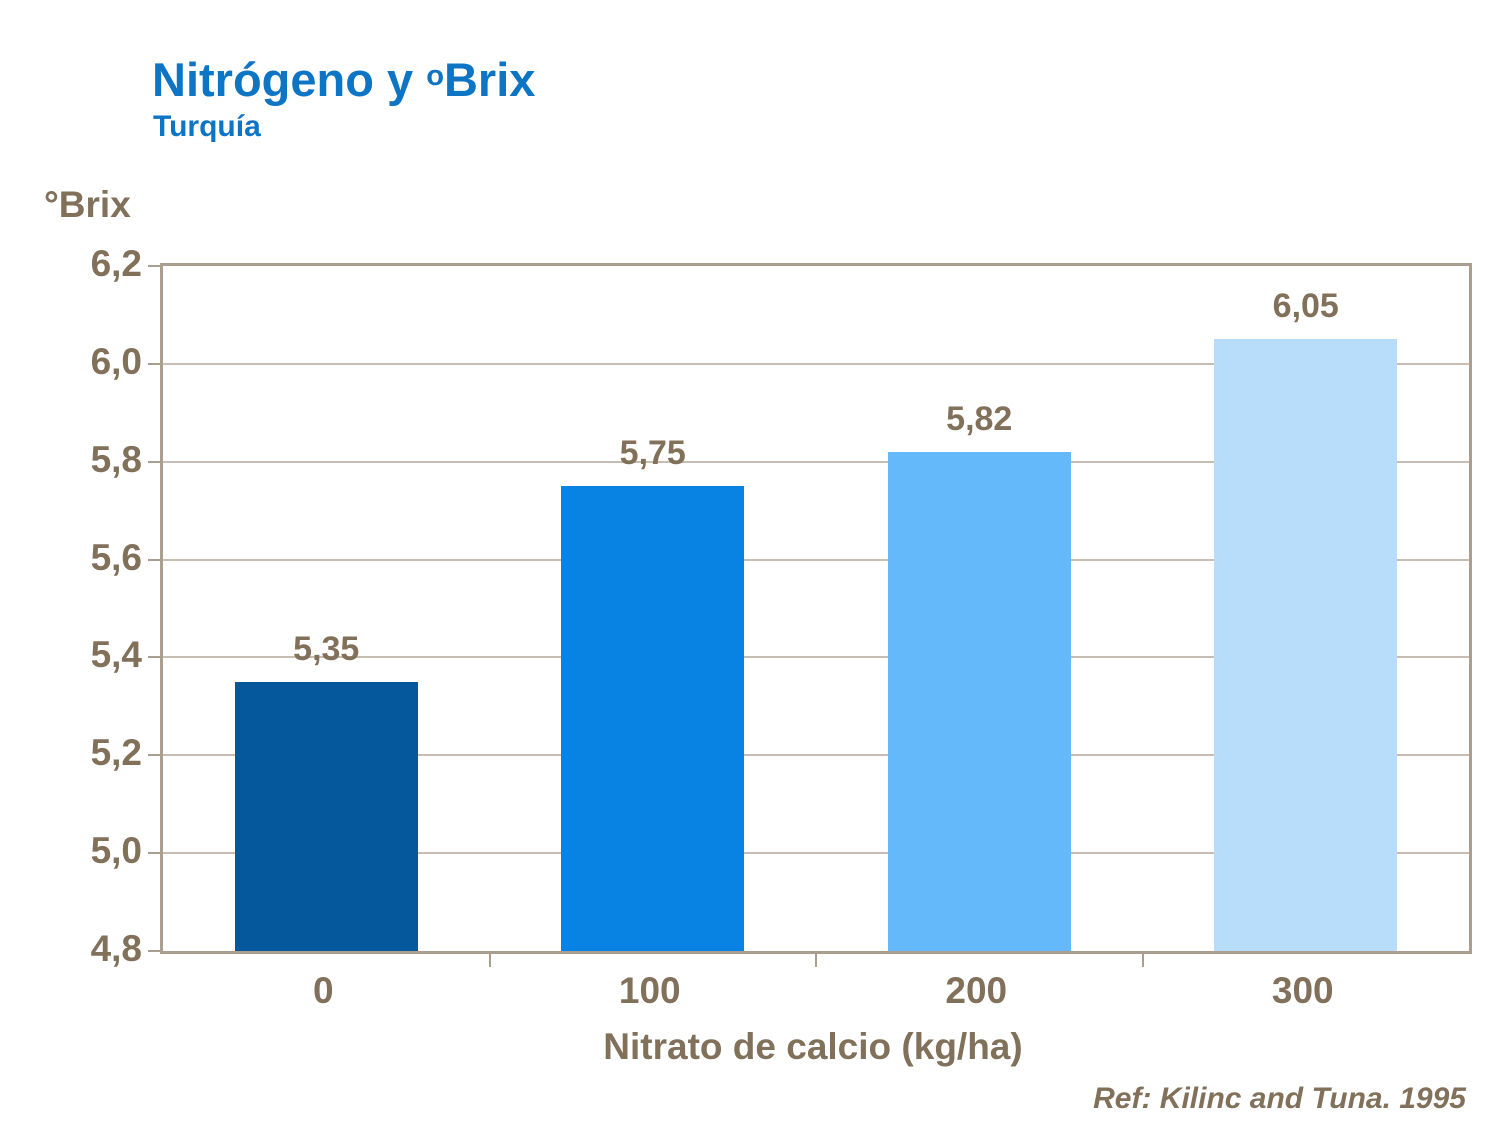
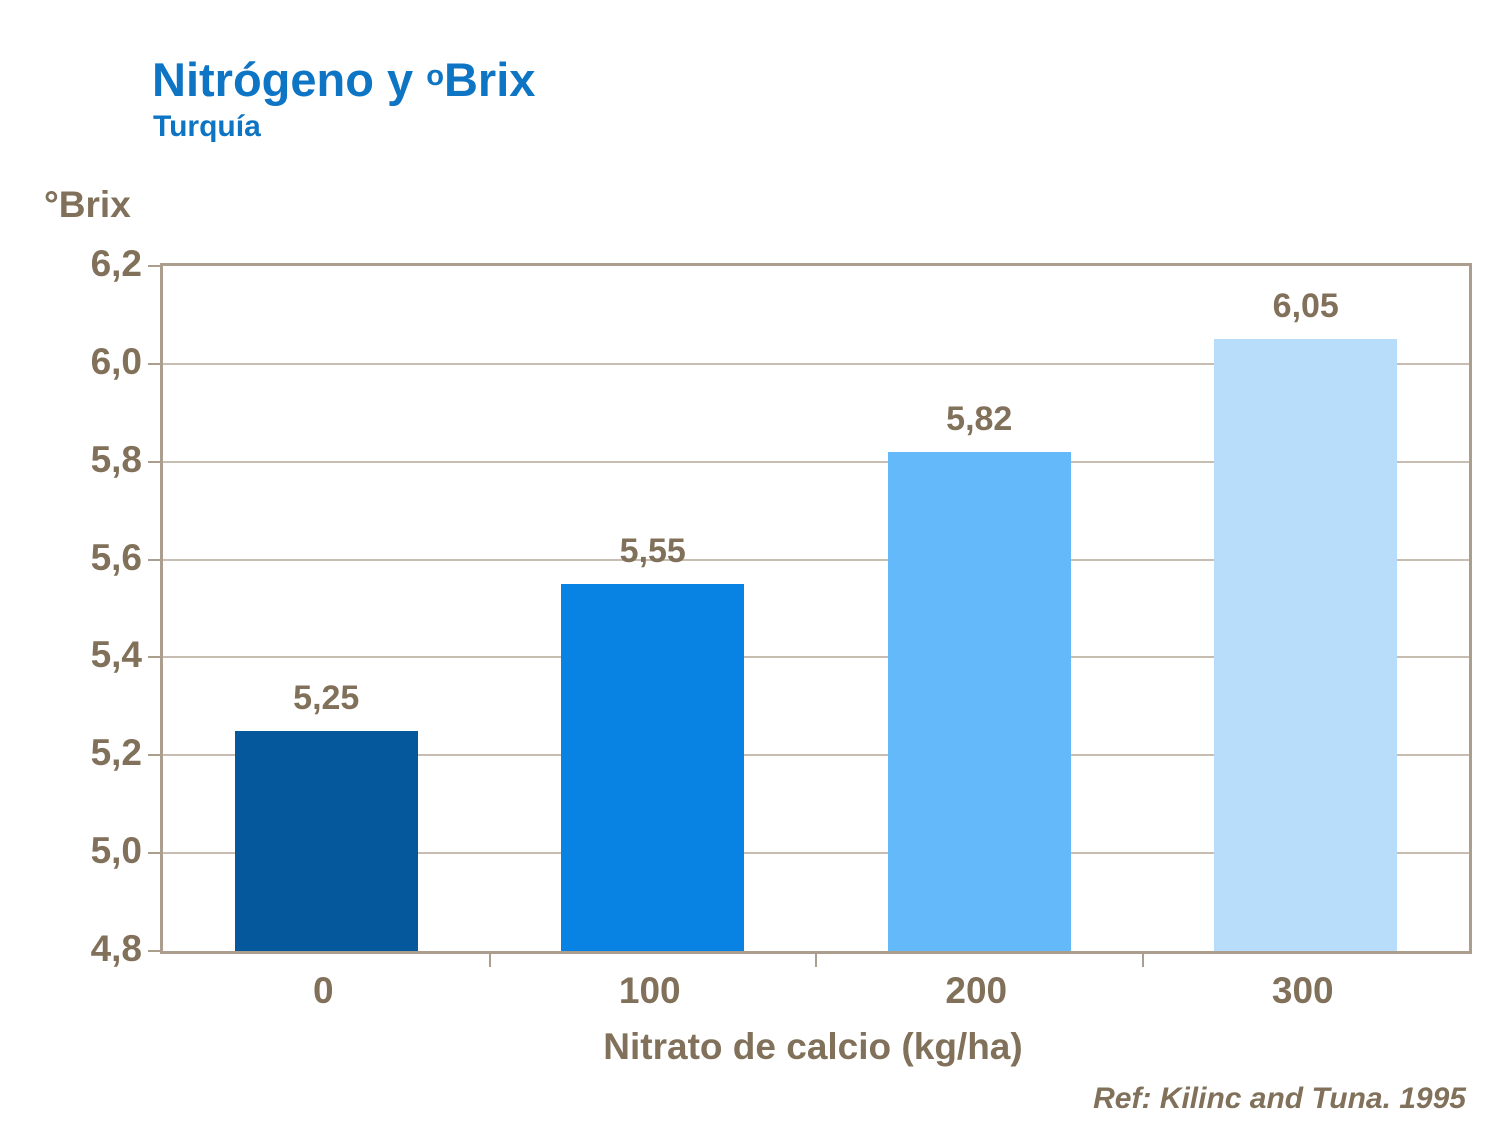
0: 5,35 -> 5,25
100: 5,75 -> 5,55
